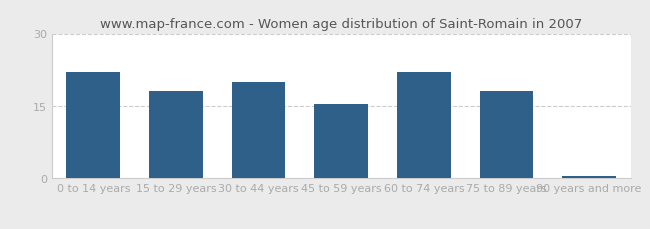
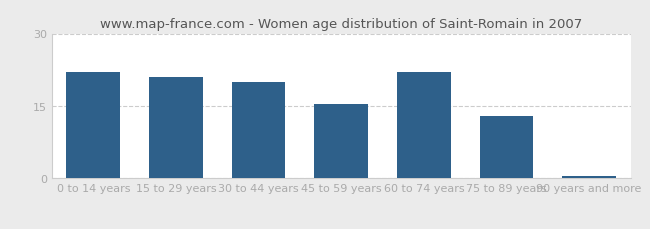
15 to 29 years: 18.0 -> 21.0
75 to 89 years: 18.0 -> 13.0
